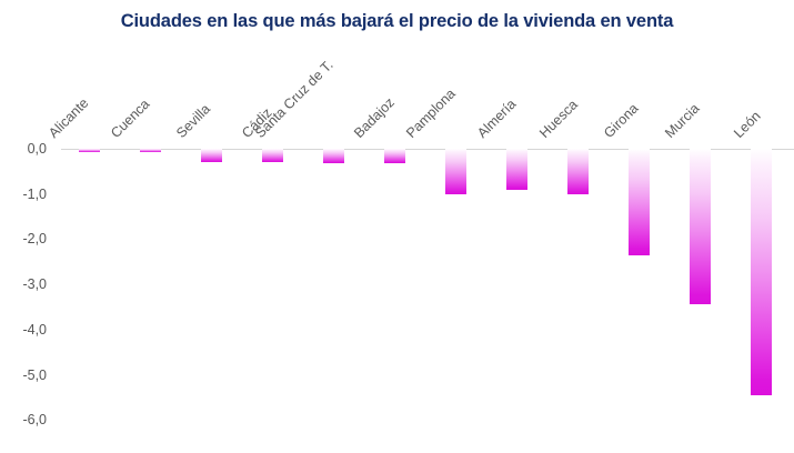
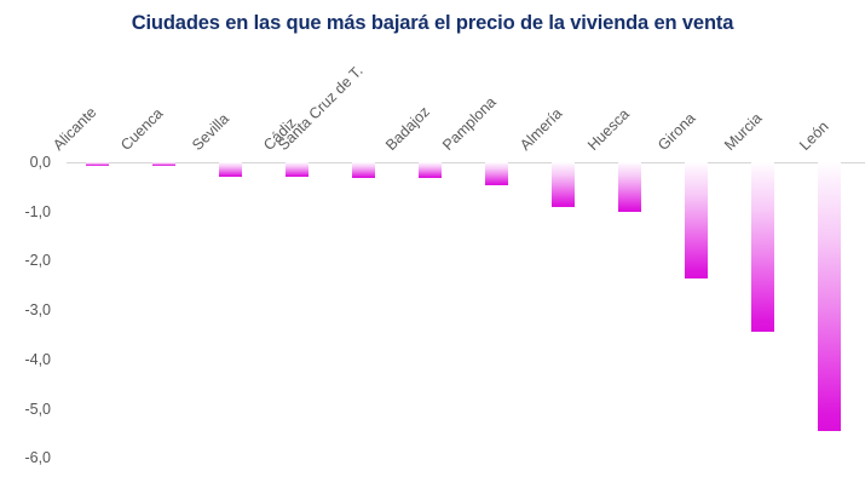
Pamplona: -1,0 -> -0,5
